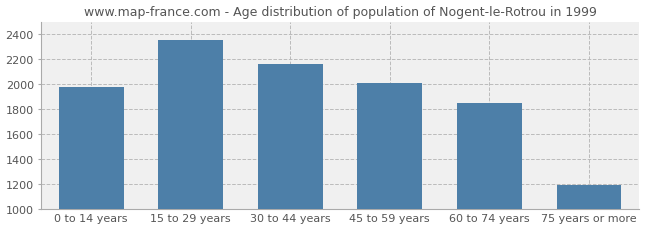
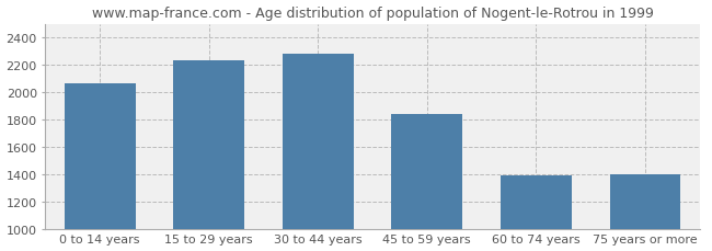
0 to 14 years: 1980 -> 2060
15 to 29 years: 2360 -> 2230
30 to 44 years: 2160 -> 2280
45 to 59 years: 2000 -> 1840
60 to 74 years: 1840 -> 1390
75 years or more: 1190 -> 1400
